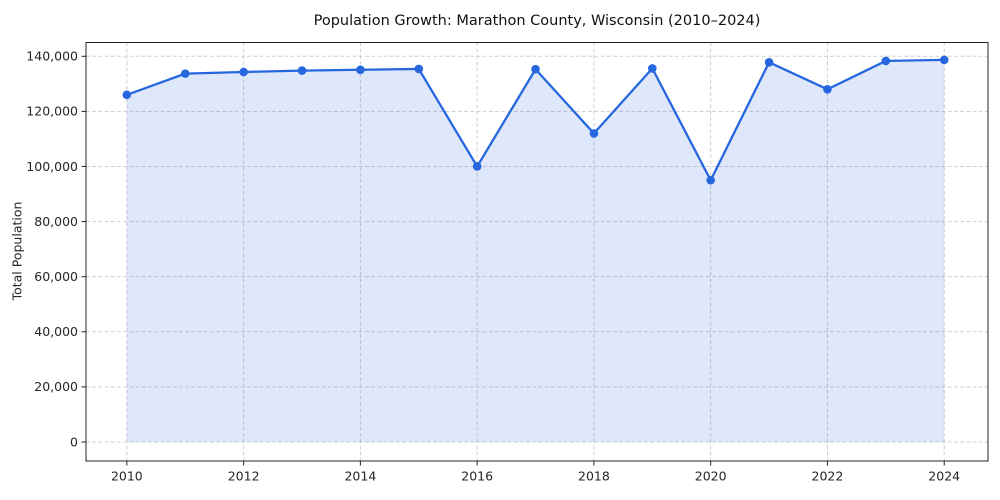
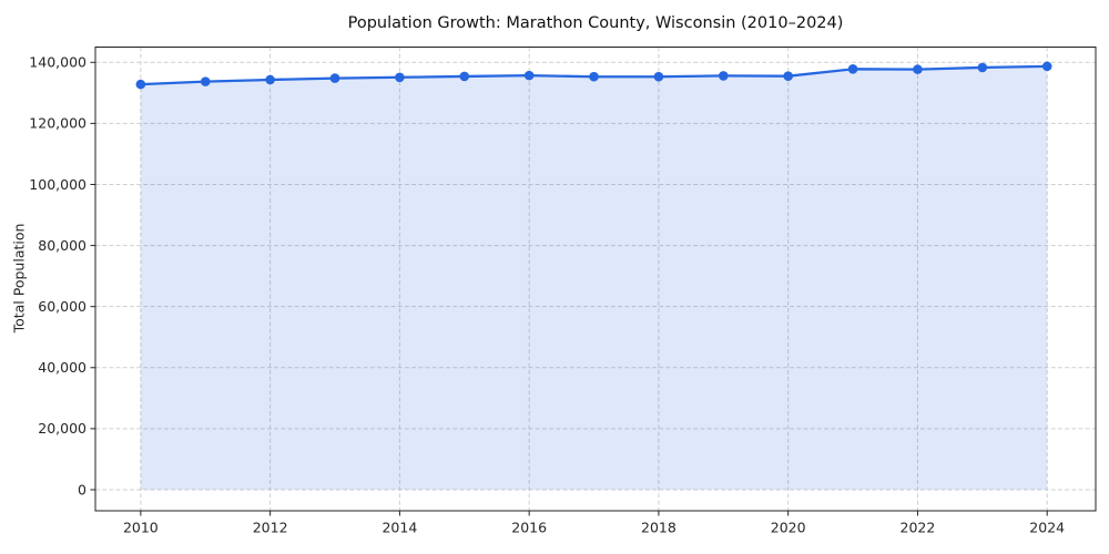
2010: 126000 -> 133000
2016: 100000 -> 136000
2018: 112000 -> 135000
2020: 95000 -> 136000
2022: 128000 -> 138000
